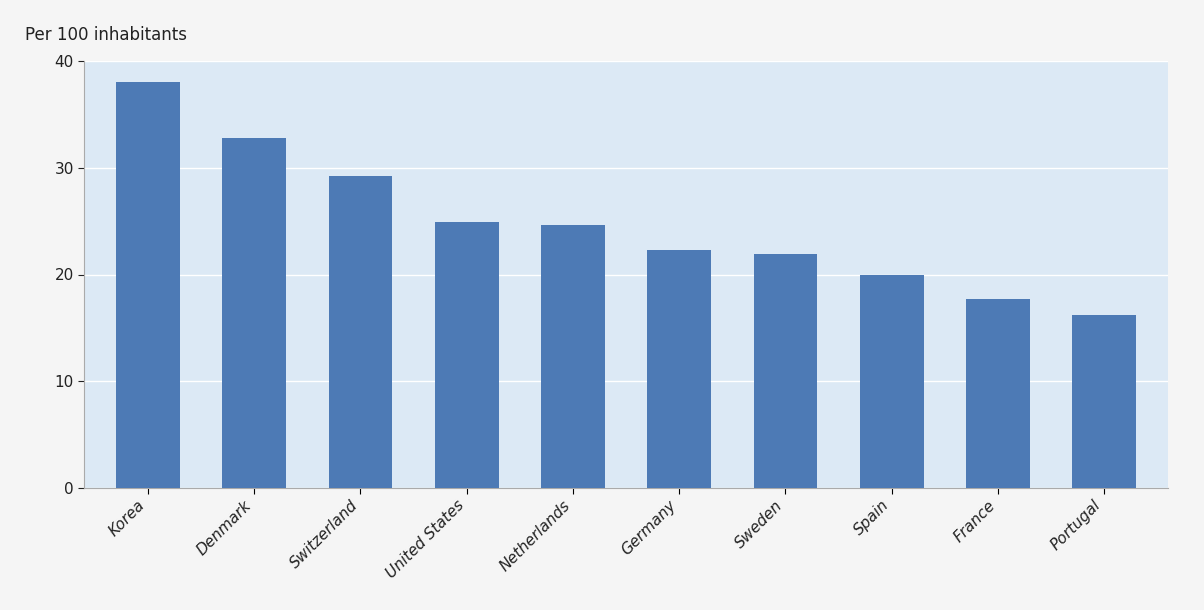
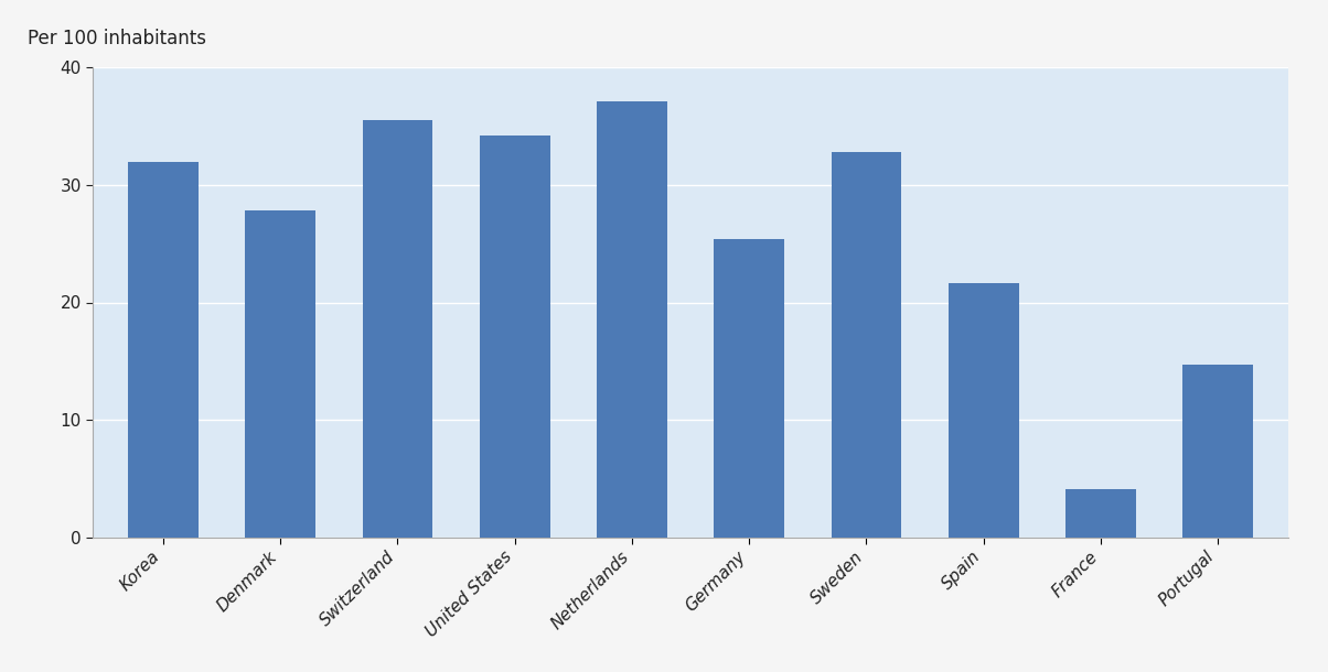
Korea: 38.0 -> 31.9
Denmark: 32.8 -> 27.8
Switzerland: 29.2 -> 35.5
United States: 24.9 -> 34.2
Netherlands: 24.6 -> 37.1
Germany: 22.3 -> 25.4
Sweden: 21.9 -> 32.8
Spain: 20.0 -> 21.6
France: 17.7 -> 4.1
Portugal: 16.2 -> 14.7
